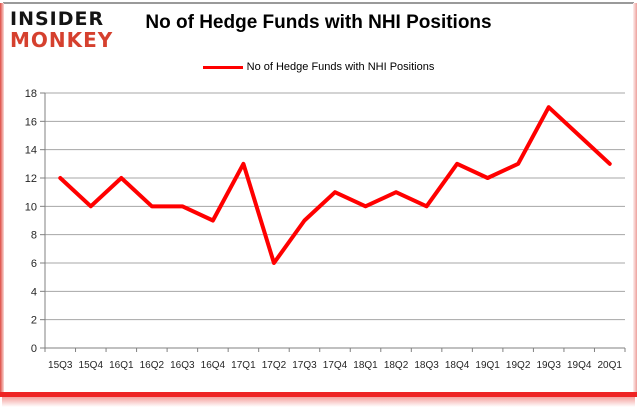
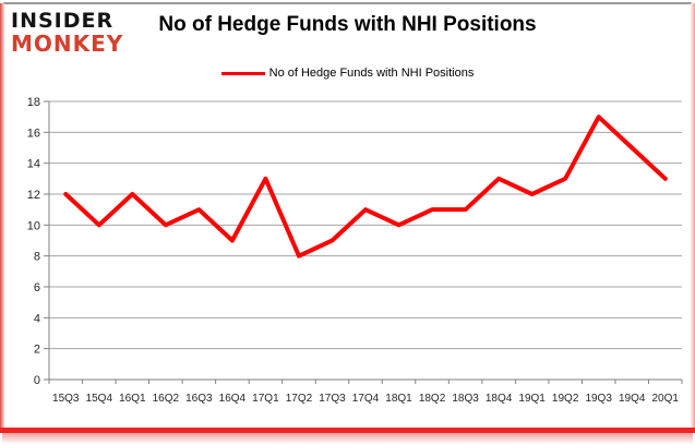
16Q3: 10 -> 11
17Q2: 6 -> 8
18Q3: 10 -> 11
